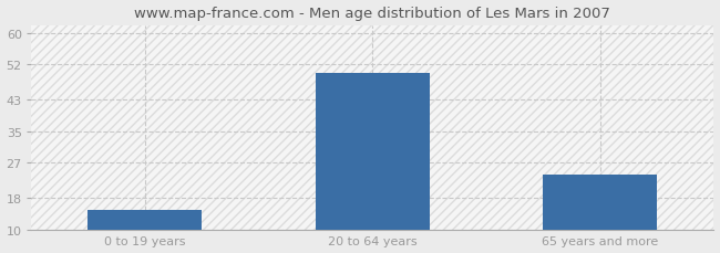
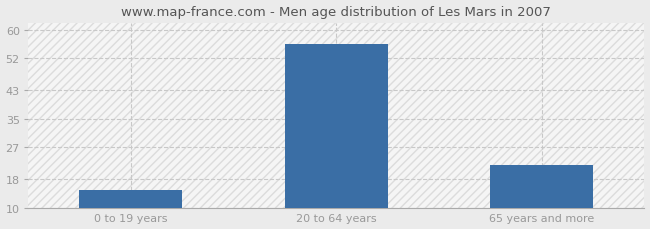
20 to 64 years: 50 -> 56
65 years and more: 24 -> 22
